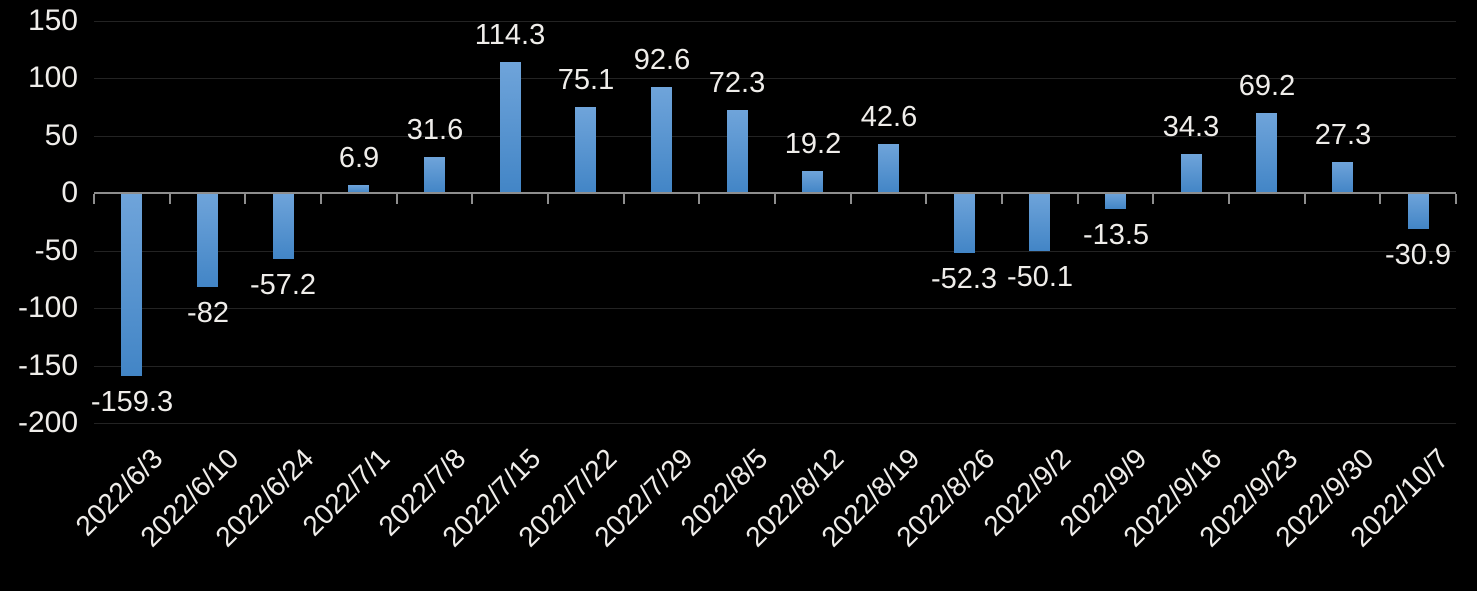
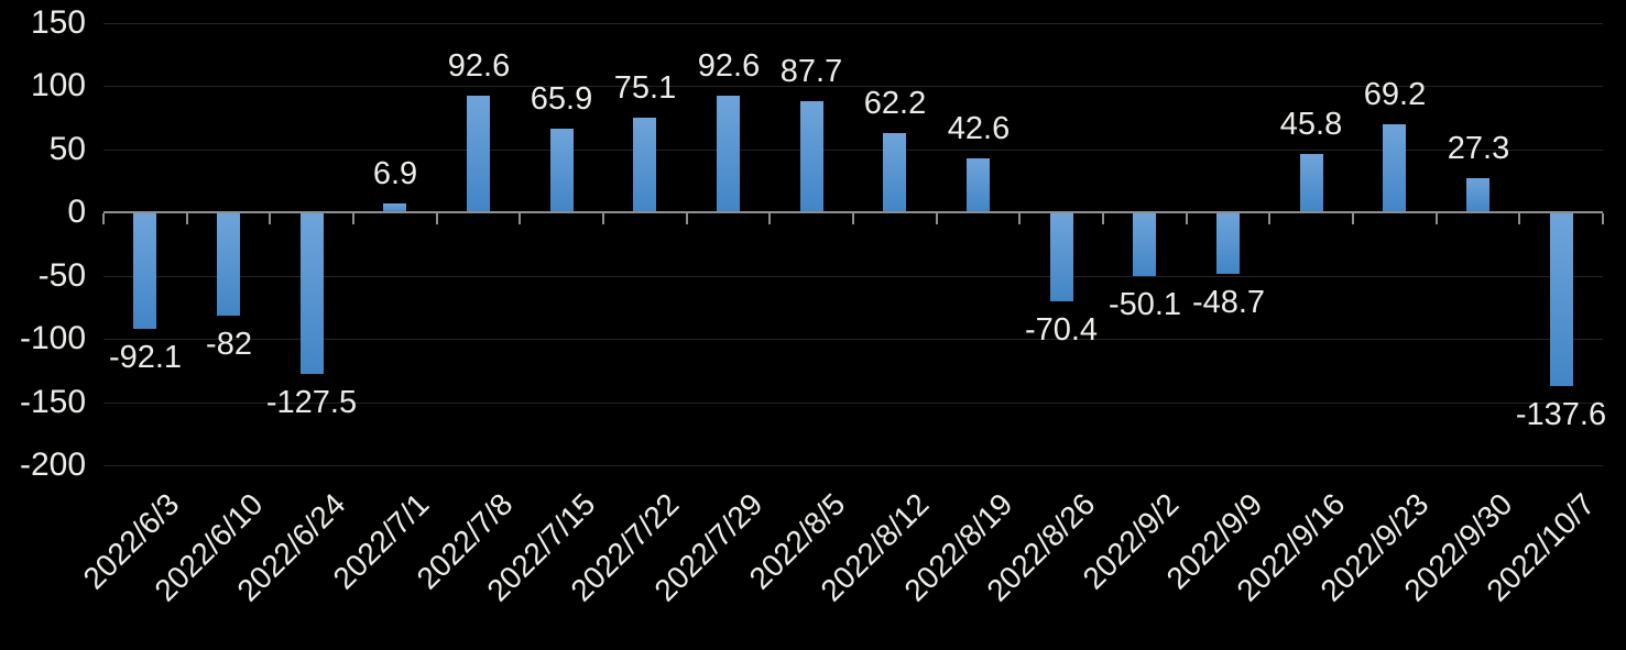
2022/6/3: -159.3 -> -92.1
2022/6/24: -57.2 -> -127.5
2022/7/8: 31.6 -> 92.6
2022/7/15: 114.3 -> 65.9
2022/8/5: 72.3 -> 87.7
2022/8/12: 19.2 -> 62.2
2022/8/26: -52.3 -> -70.4
2022/9/9: -13.5 -> -48.7
2022/9/16: 34.3 -> 45.8
2022/10/7: -30.9 -> -137.6
